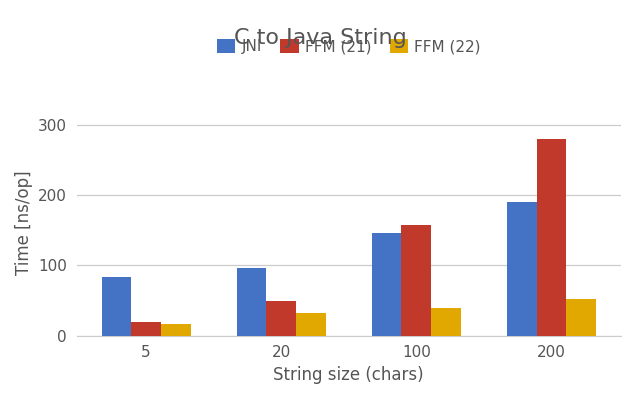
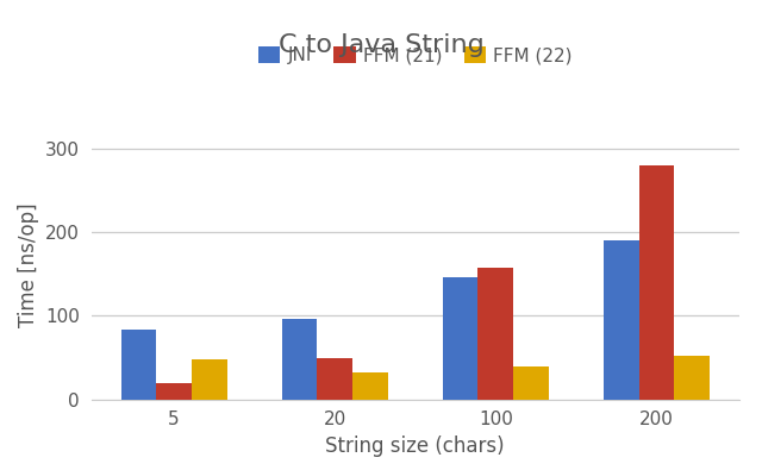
FFM (22)/5: 17 -> 48
